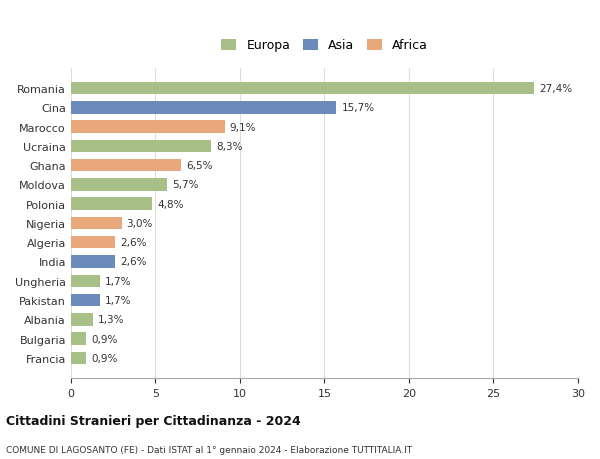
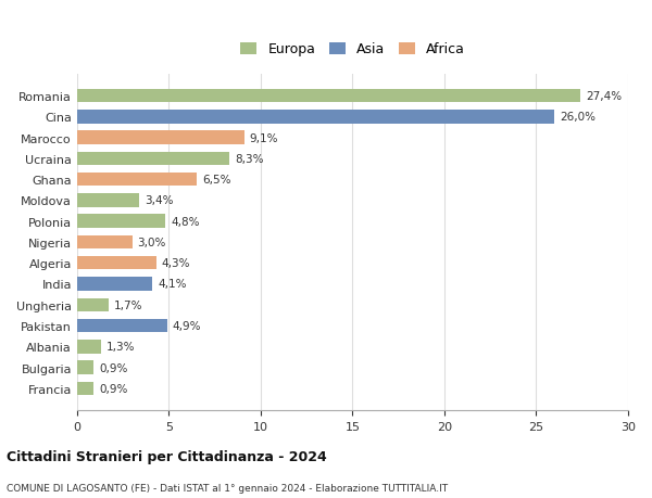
Cina: 15,7% -> 26,0%
Moldova: 5,7% -> 3,4%
Algeria: 2,6% -> 4,3%
India: 2,6% -> 4,1%
Pakistan: 1,7% -> 4,9%
